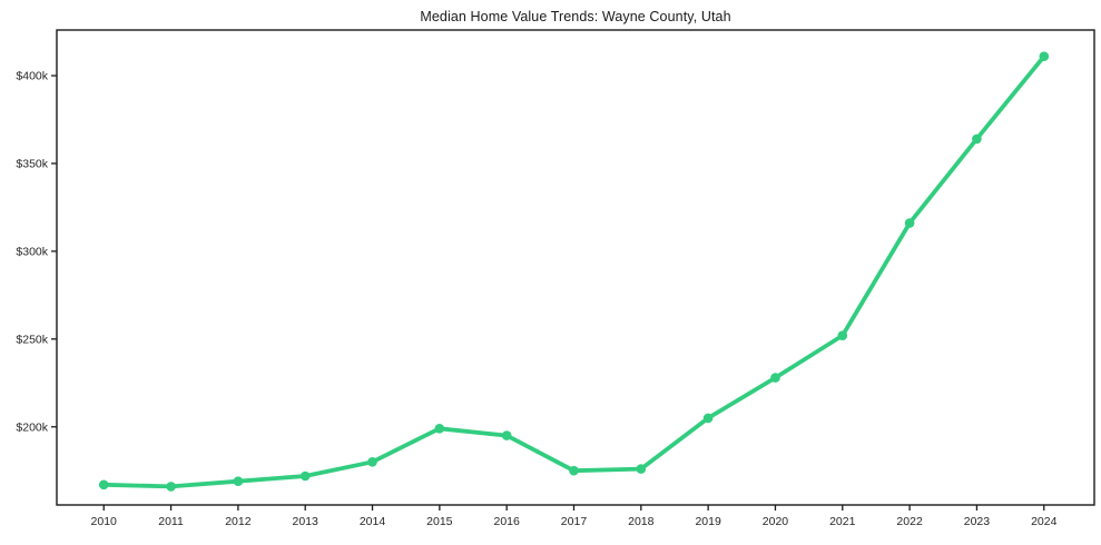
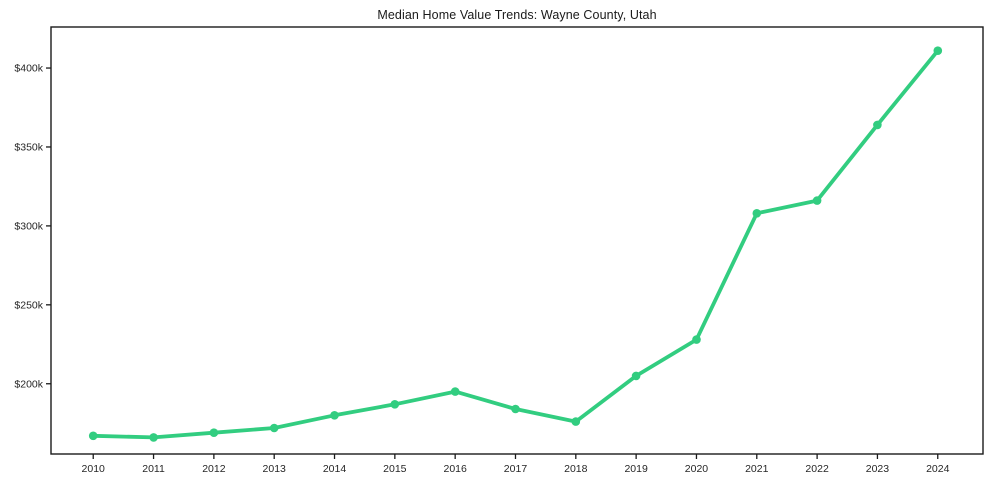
2015: $199k -> $187k
2017: $175k -> $184k
2021: $252k -> $308k
